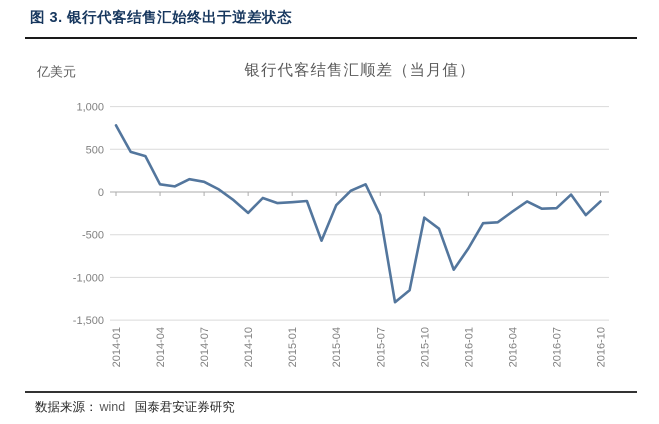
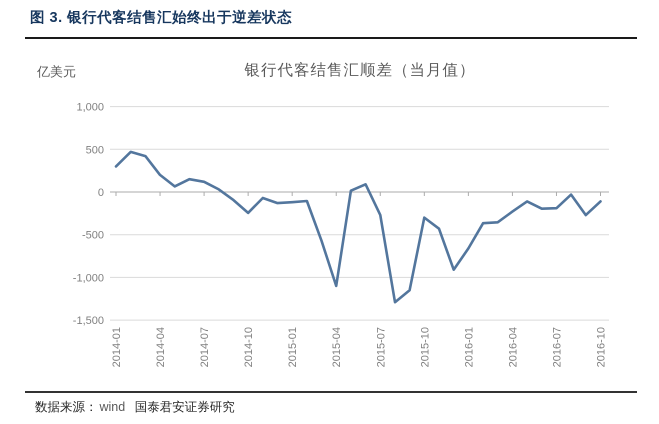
2014-01: 800 -> 300
2014-04: 100 -> 200
2015-04: -200 -> -1100
